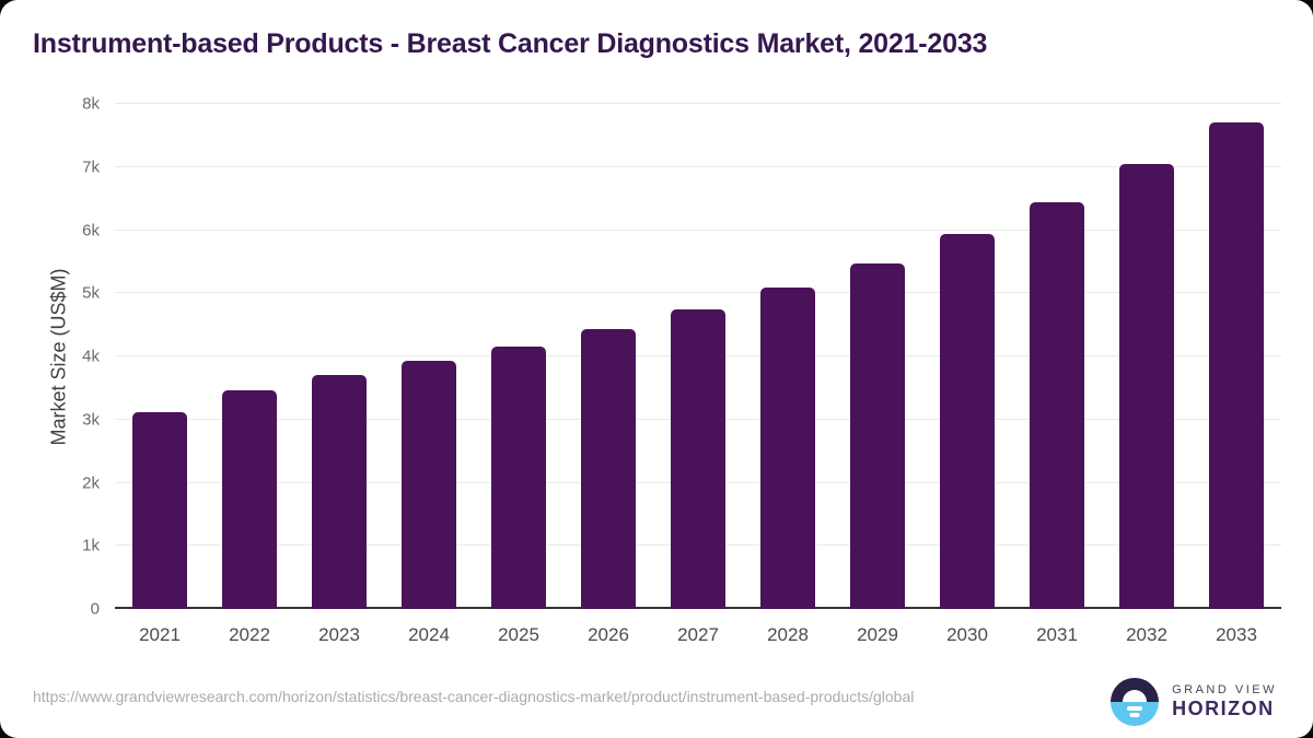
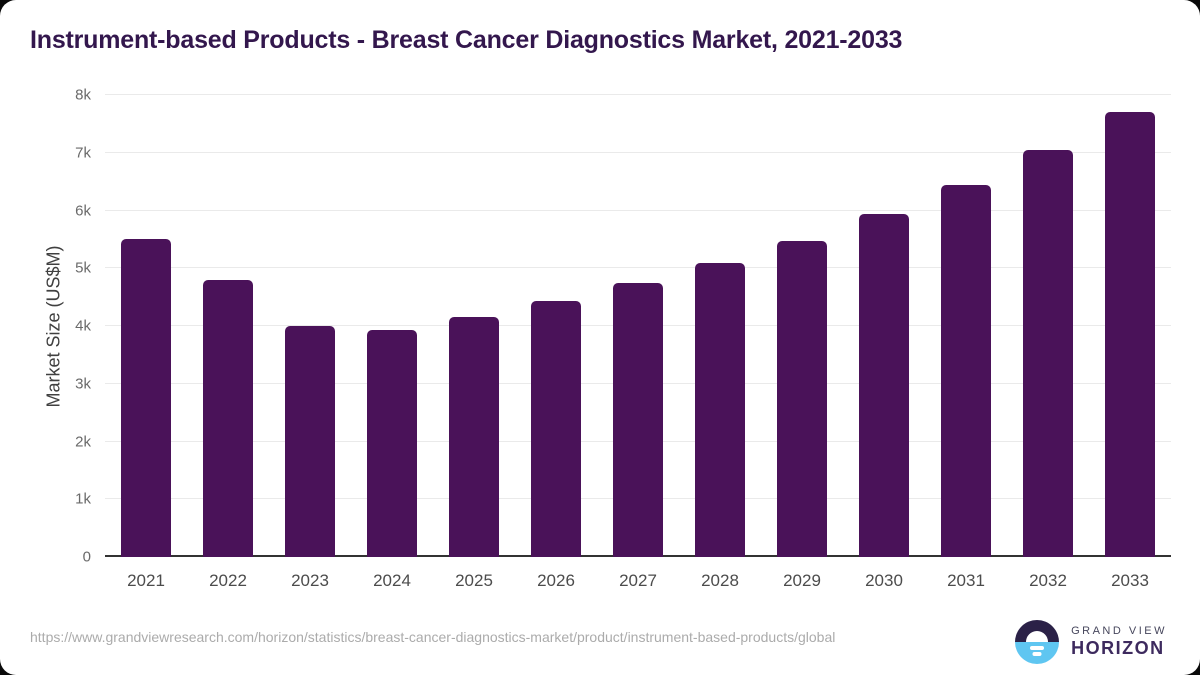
2021: 3.1k -> 5.5k
2022: 3.5k -> 4.8k
2023: 3.7k -> 4.0k
